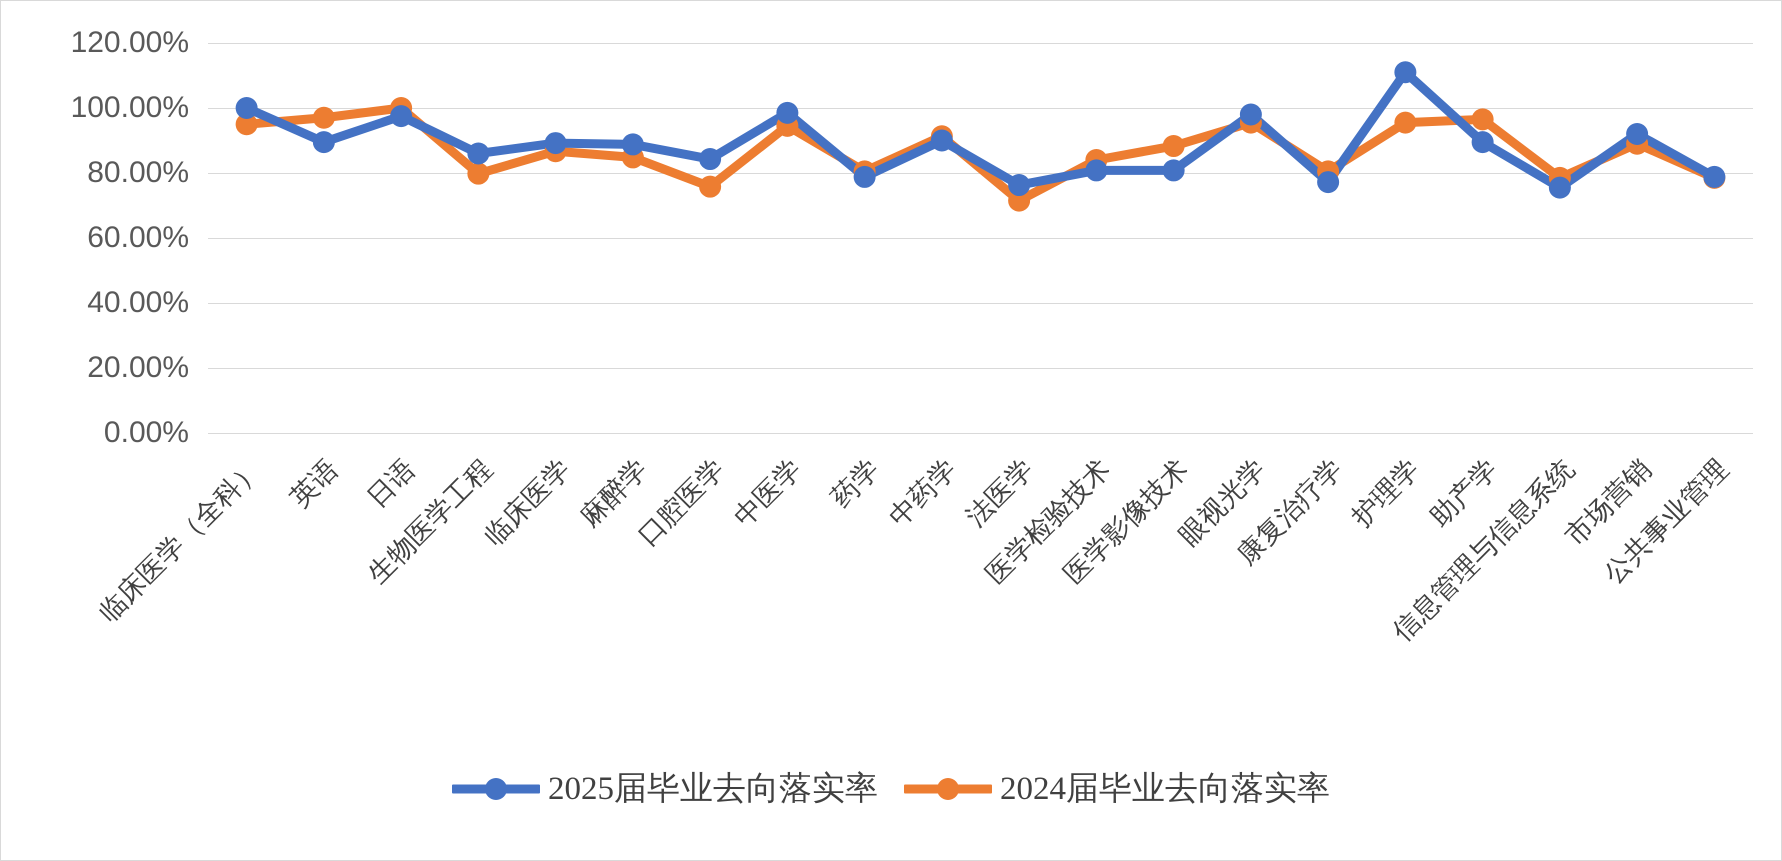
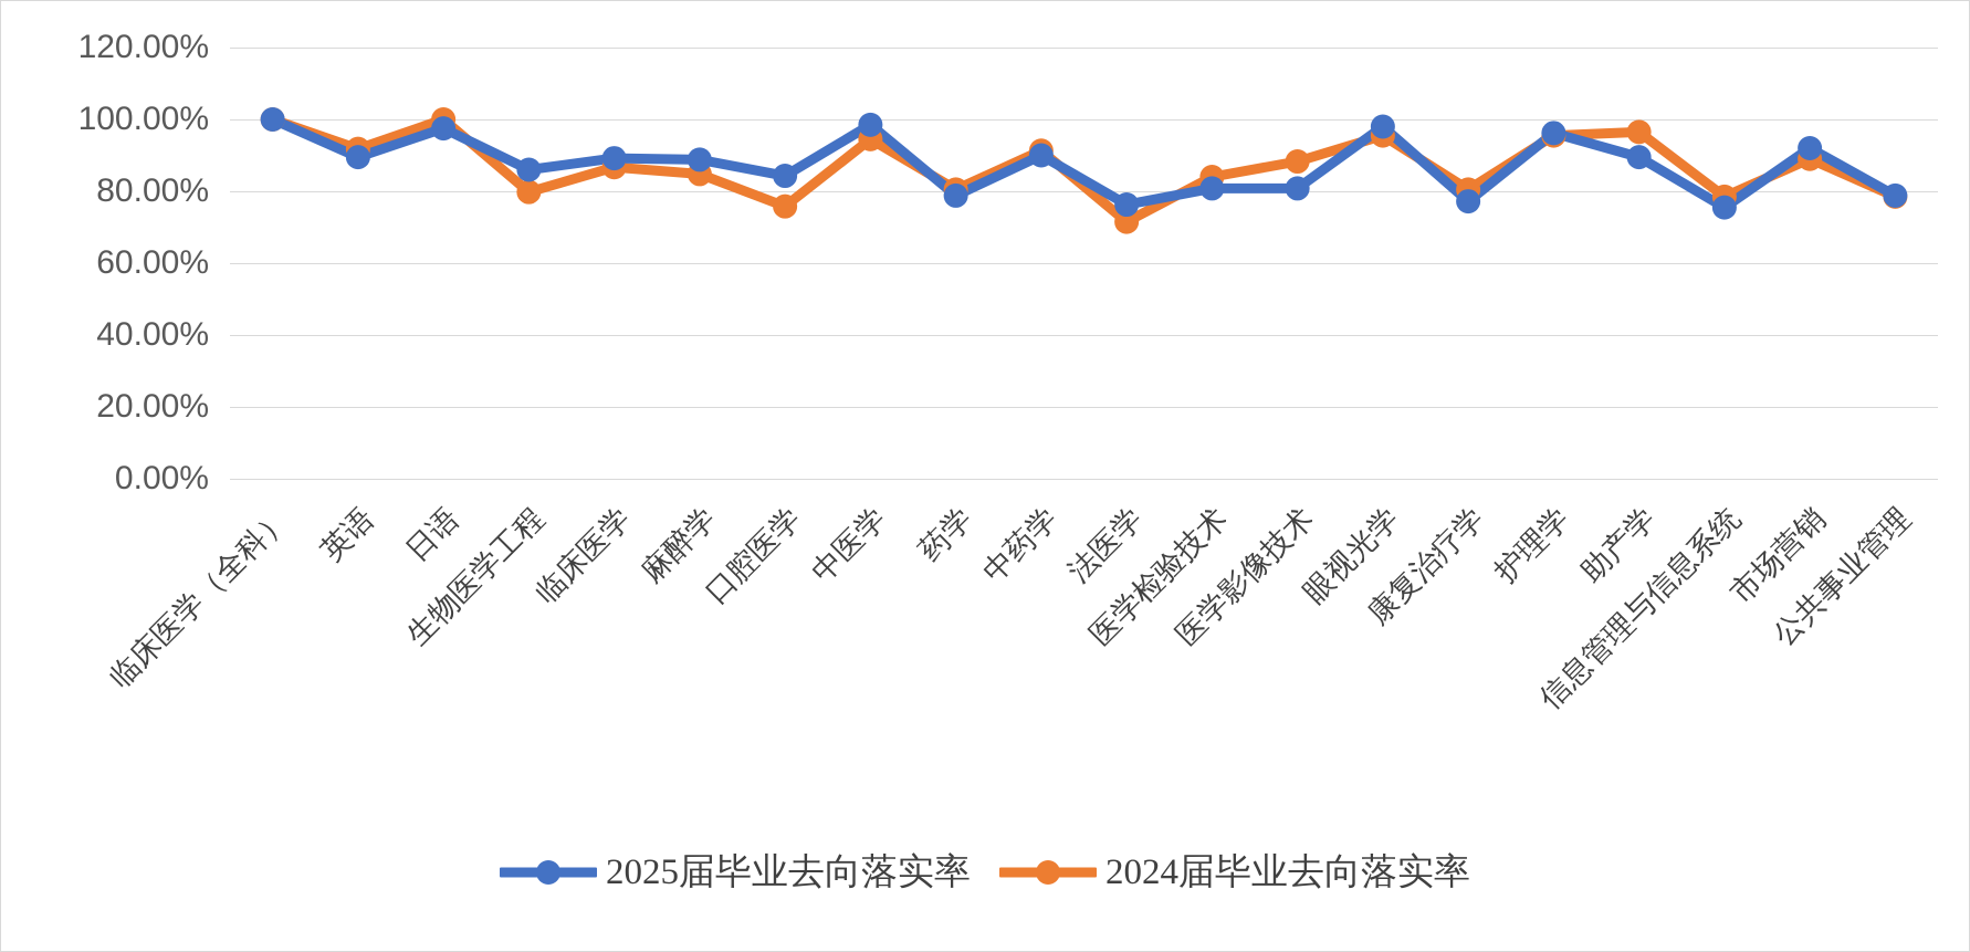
2024届毕业去向落实率/临床医学（全科）: 95% -> 100%
2024届毕业去向落实率/英语: 97% -> 92%
2025届毕业去向落实率/护理学: 111% -> 96%
